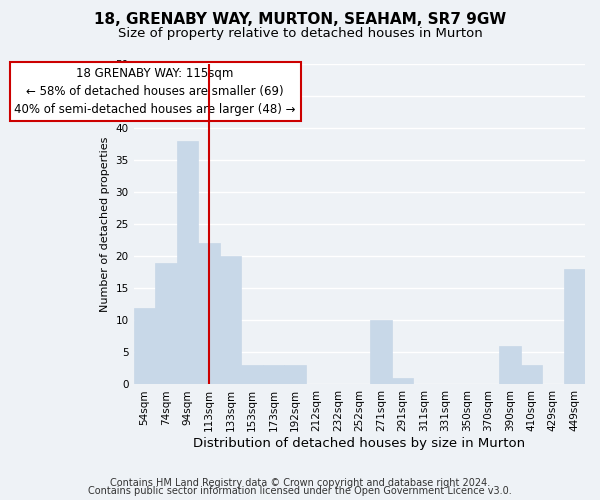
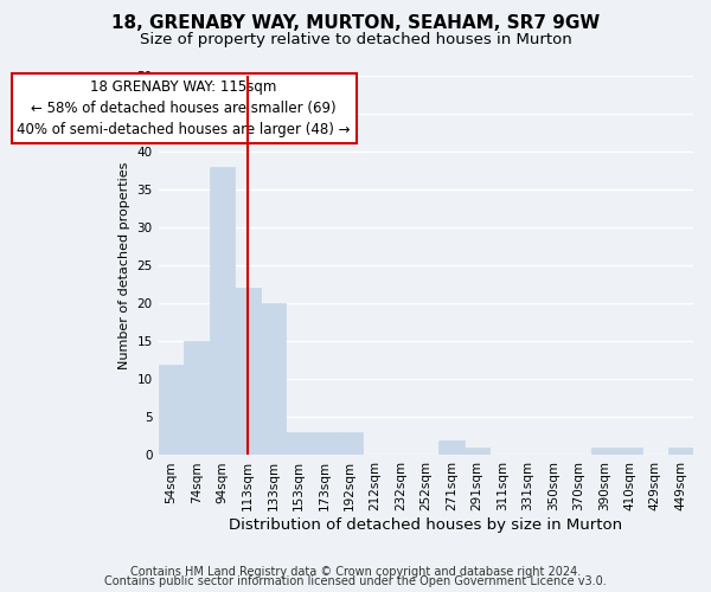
74sqm: 19 -> 15
271sqm: 10 -> 2
390sqm: 6 -> 1
410sqm: 3 -> 1
449sqm: 18 -> 1
